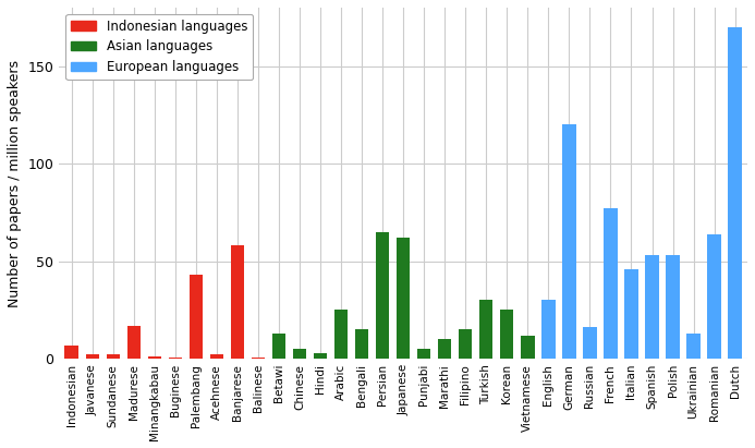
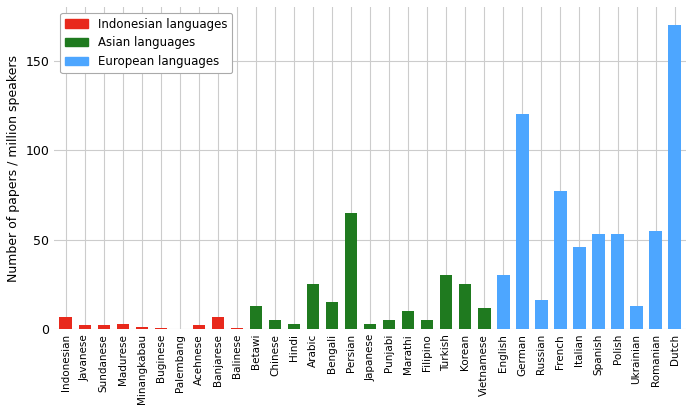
Madurese: 17 -> 3
Palembang: 43 -> 0
Banjarese: 58 -> 7
Japanese: 62 -> 3
Filipino: 15 -> 5
Romanian: 64 -> 55
